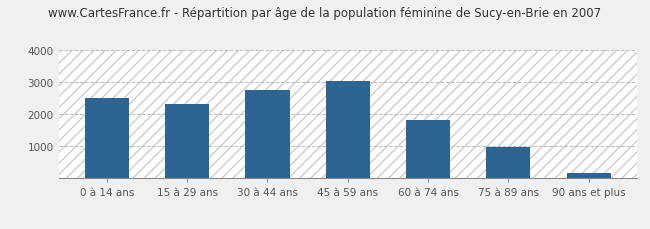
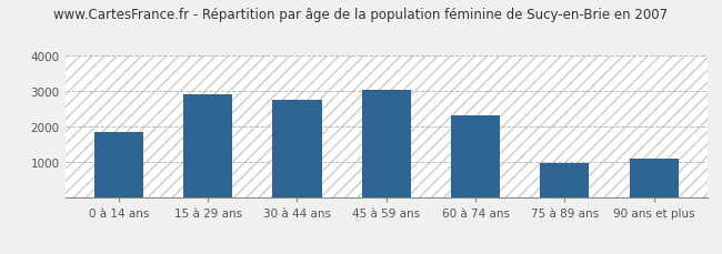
0 à 14 ans: 2500 -> 1850
15 à 29 ans: 2320 -> 2900
60 à 74 ans: 1800 -> 2300
90 ans et plus: 170 -> 1100
